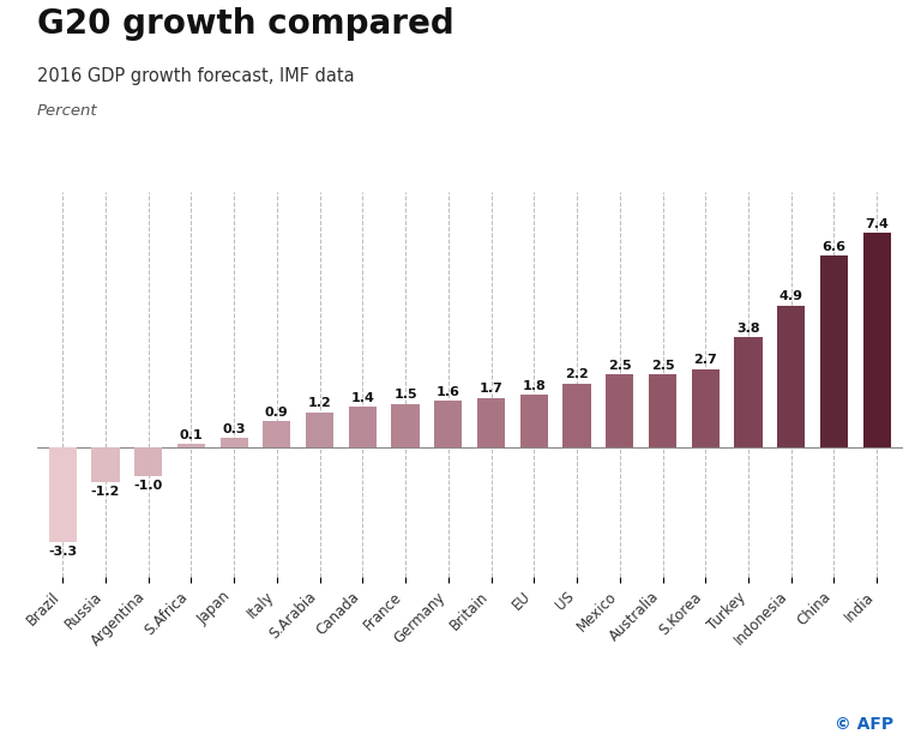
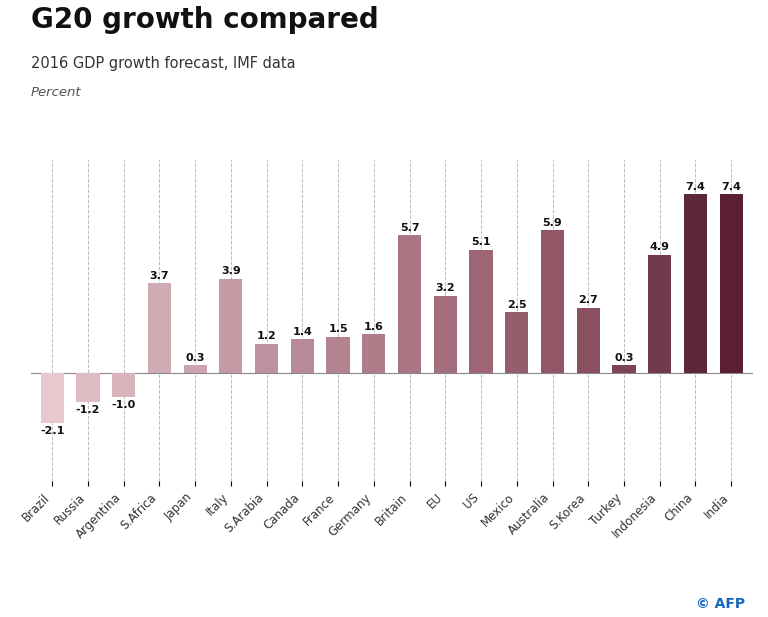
Brazil: -3.3 -> -2.1
S.Africa: 0.1 -> 3.7
Italy: 0.9 -> 3.9
Britain: 1.7 -> 5.7
EU: 1.8 -> 3.2
US: 2.2 -> 5.1
Australia: 2.5 -> 5.9
Turkey: 3.8 -> 0.3
China: 6.6 -> 7.4
